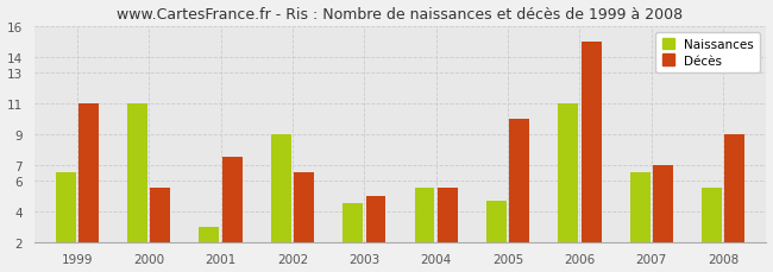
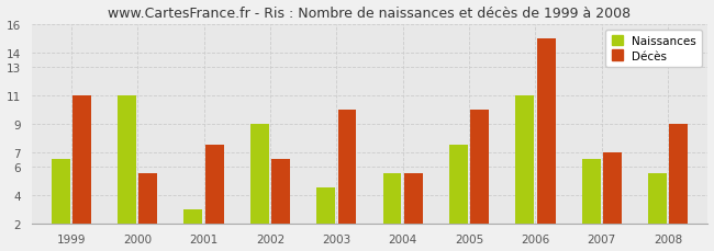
Décès/2003: 5.0 -> 10.0
Naissances/2005: 4.7 -> 7.5
